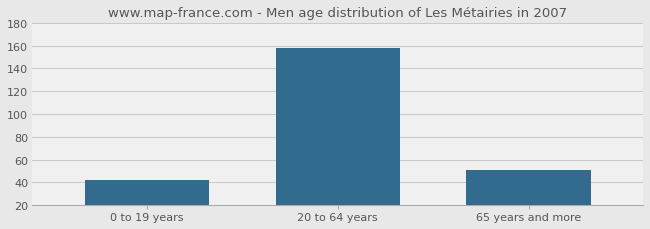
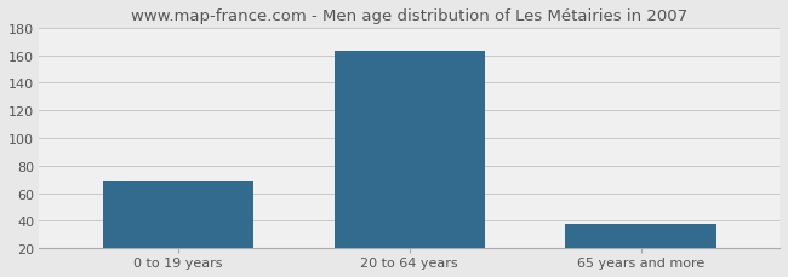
0 to 19 years: 42 -> 68
20 to 64 years: 158 -> 163
65 years and more: 51 -> 38
